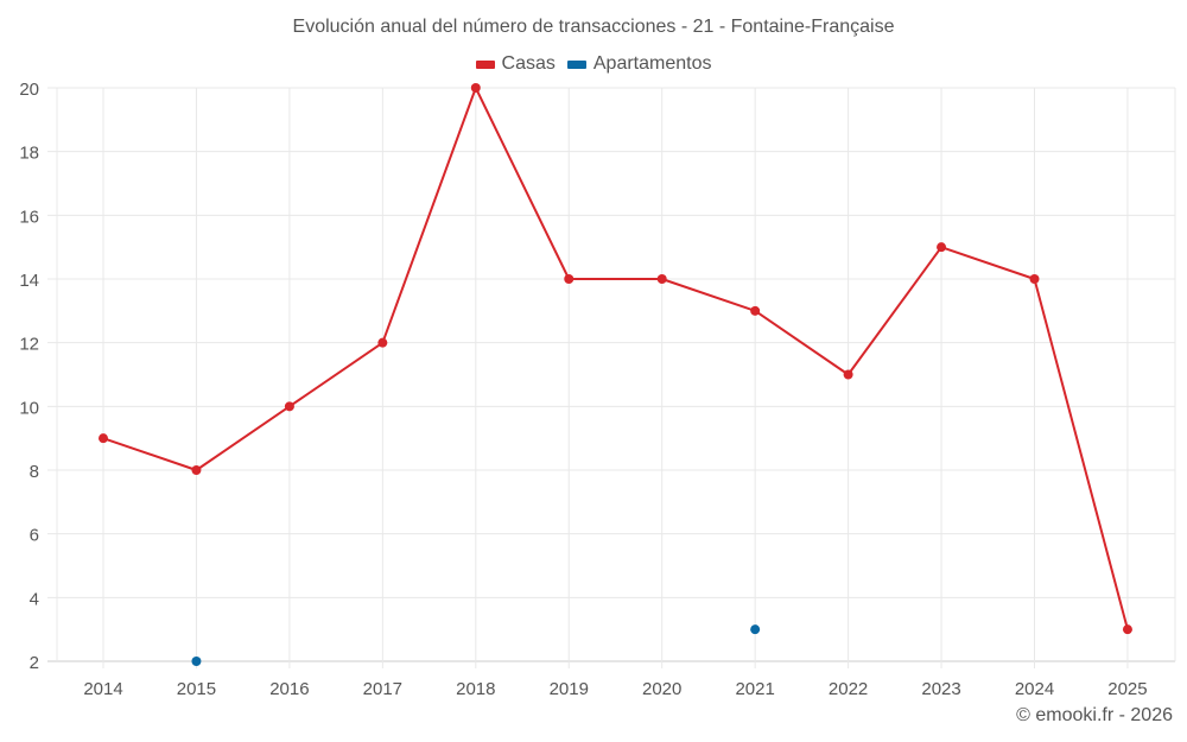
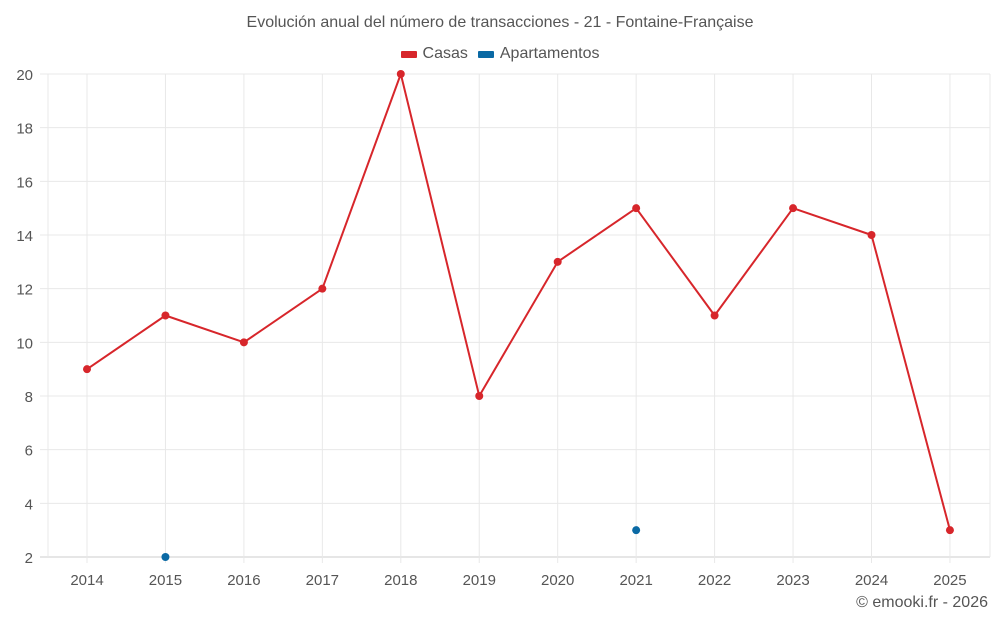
Casas/2015: 8 -> 11
Casas/2019: 14 -> 8
Casas/2020: 14 -> 13
Casas/2021: 13 -> 15
